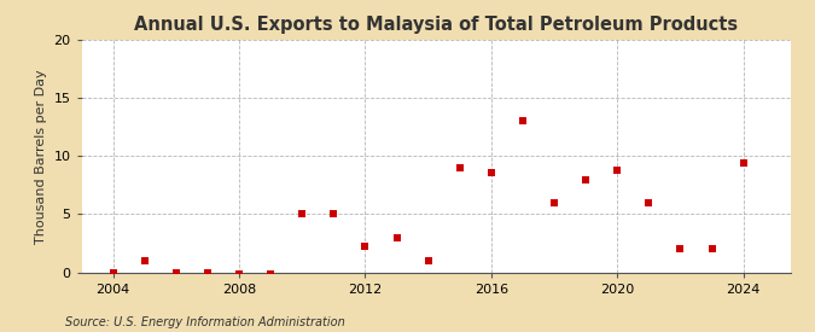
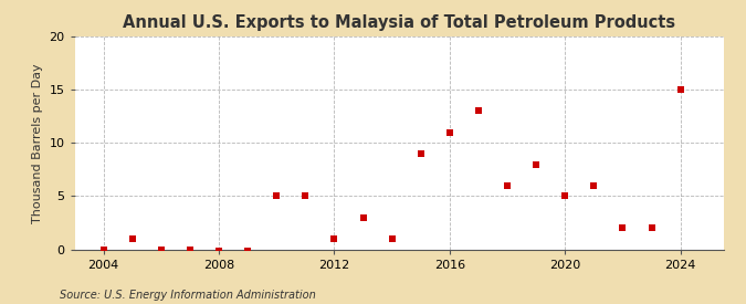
2012: 2.2 -> 1.0
2016: 8.6 -> 11.0
2020: 8.8 -> 5.0
2024: 9.4 -> 15.0
